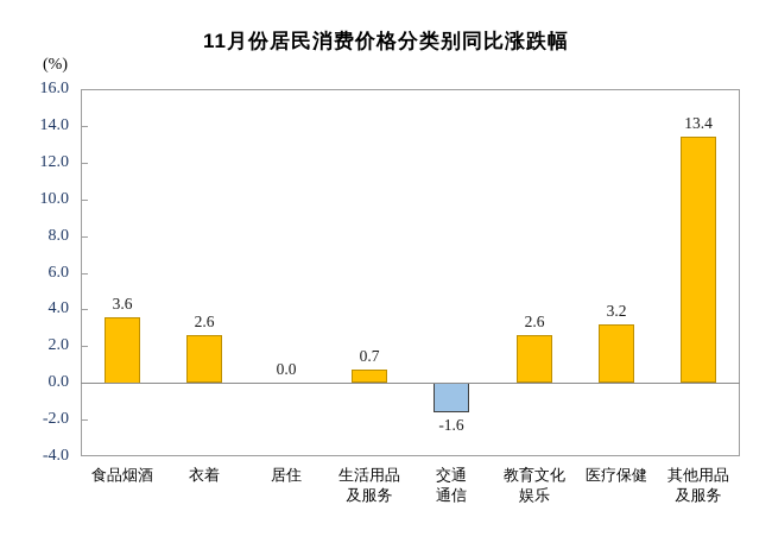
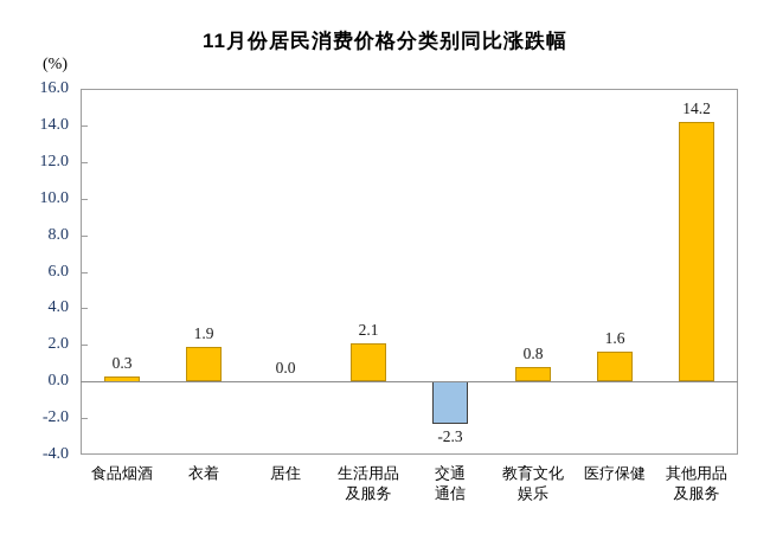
食品烟酒: 3.6 -> 0.3
衣着: 2.6 -> 1.9
生活用品 及服务: 0.7 -> 2.1
交通 通信: -1.6 -> -2.3
教育文化 娱乐: 2.6 -> 0.8
医疗保健: 3.2 -> 1.6
其他用品 及服务: 13.4 -> 14.2
